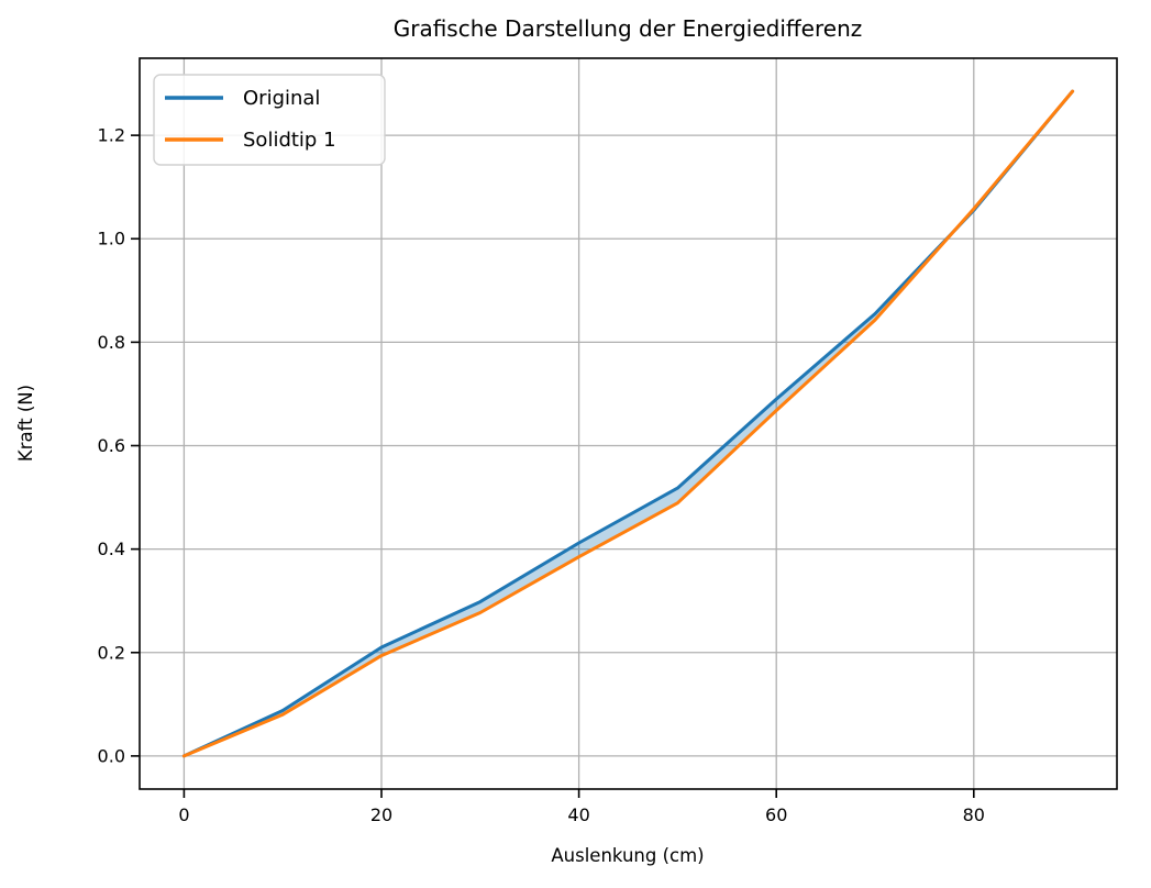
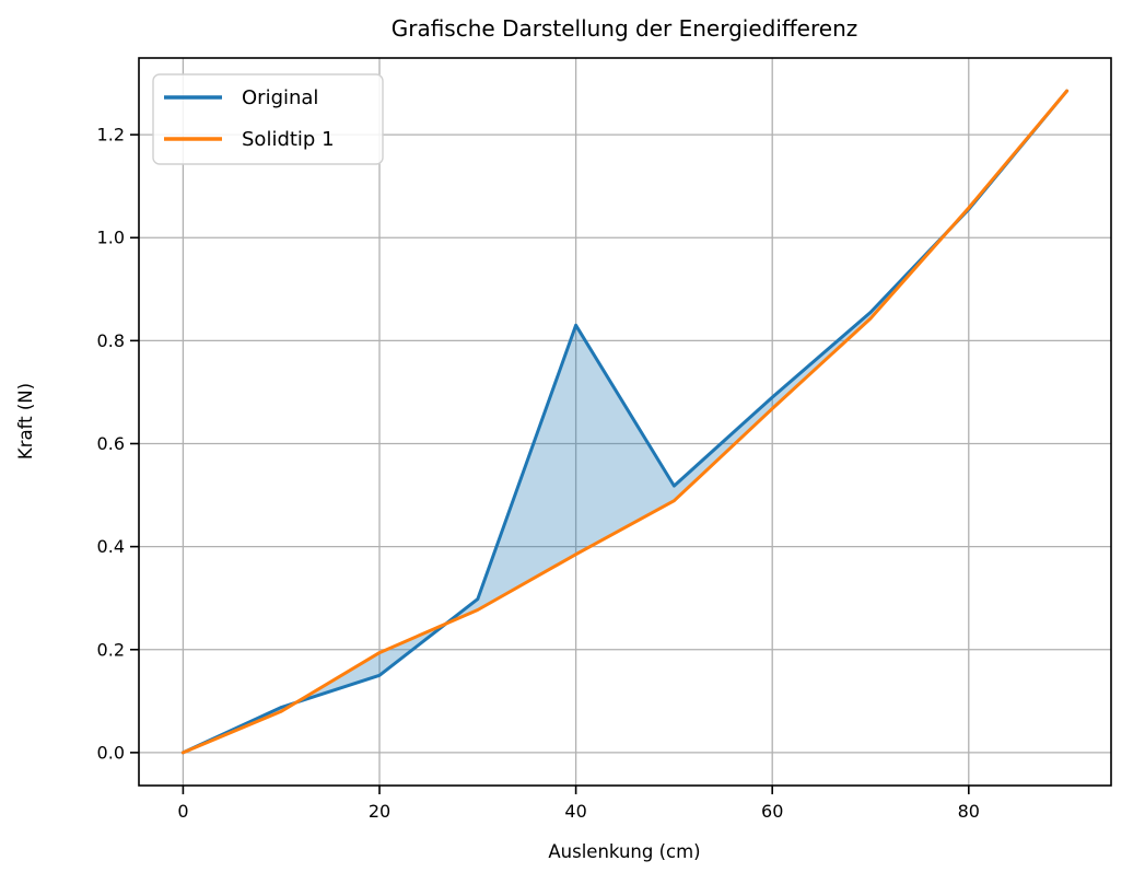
Original/20: 0.21 -> 0.15
Original/40: 0.41 -> 0.83
